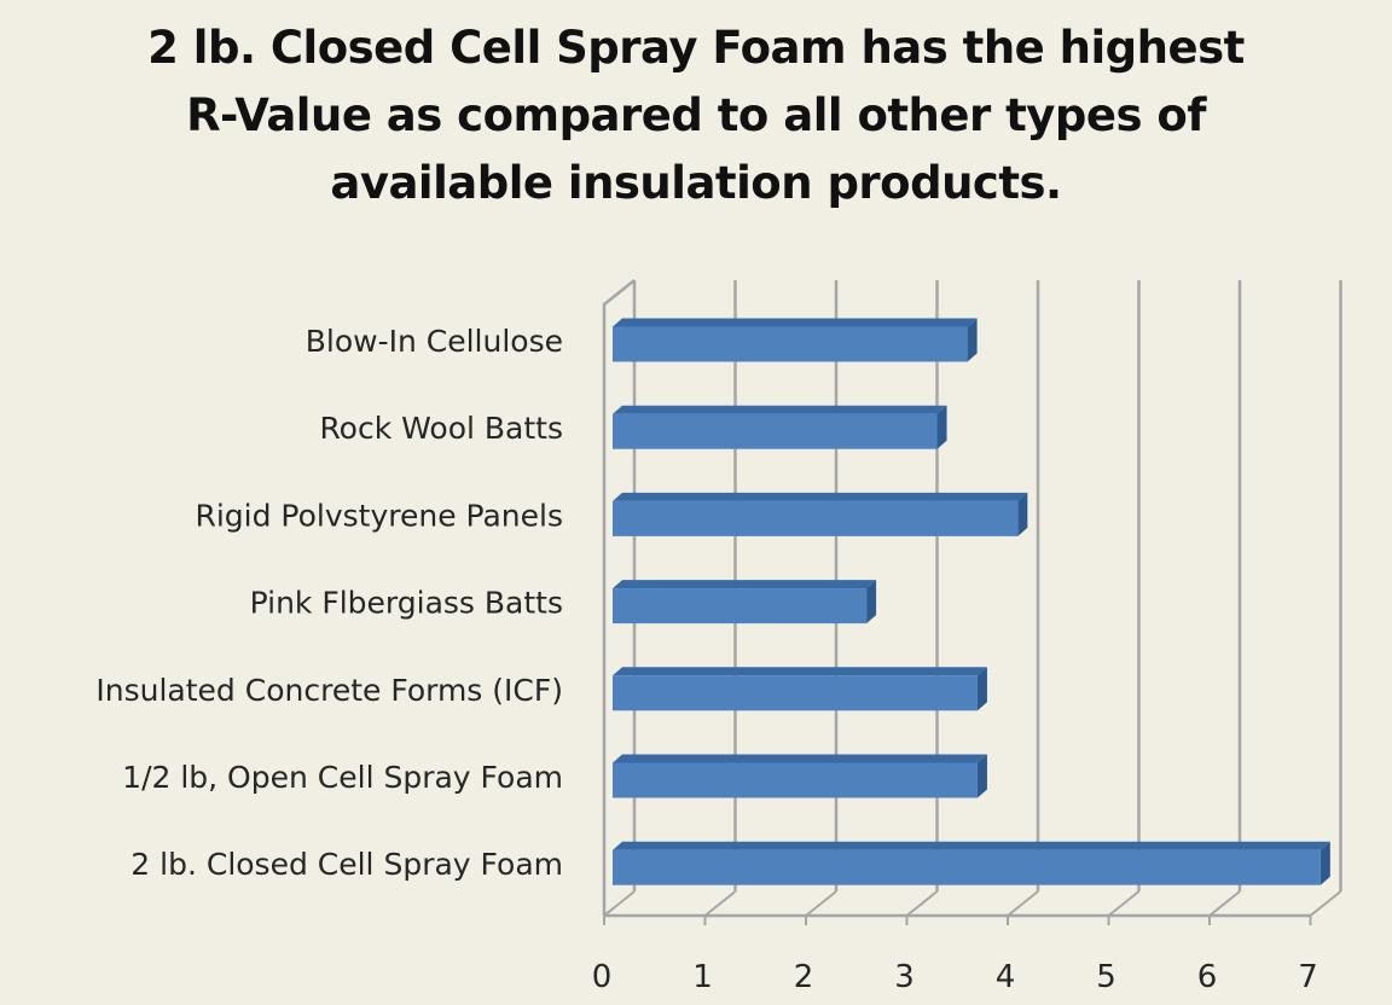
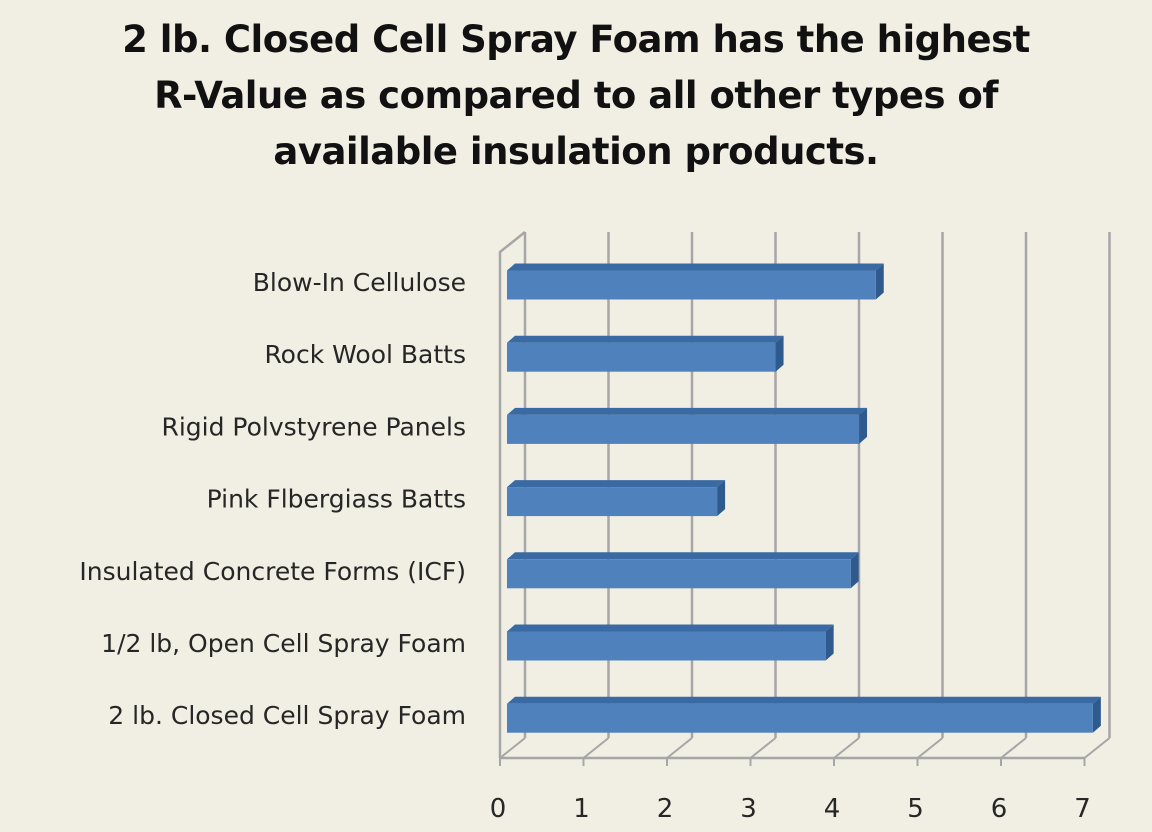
Blow-In Cellulose: 3.6 -> 4.5
Rigid Polvstyrene Panels: 4.1 -> 4.3
Insulated Concrete Forms (ICF): 3.7 -> 4.2
1/2 lb, Open Cell Spray Foam: 3.7 -> 3.9
